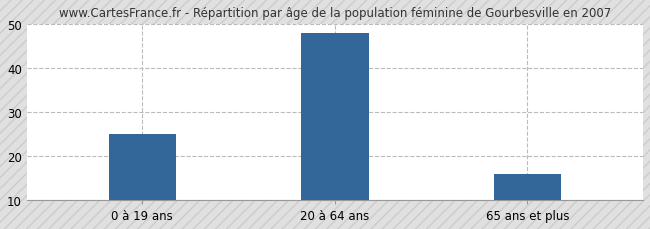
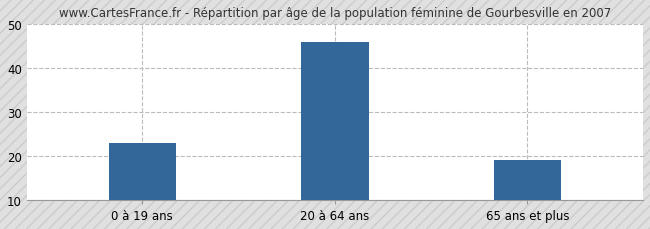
0 à 19 ans: 25 -> 23
20 à 64 ans: 48 -> 46
65 ans et plus: 16 -> 19
